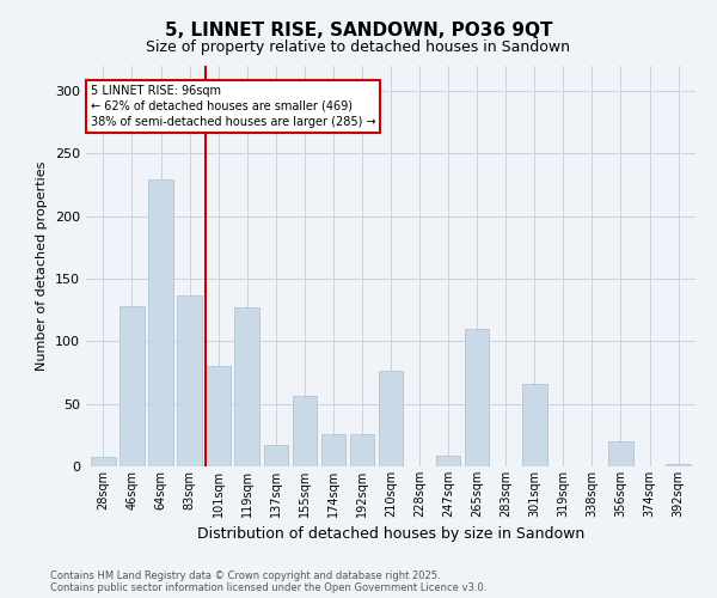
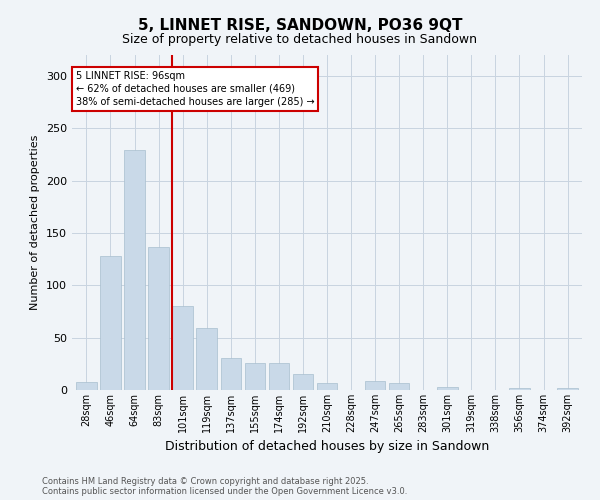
119sqm: 127 -> 59
137sqm: 17 -> 31
155sqm: 56 -> 26
192sqm: 26 -> 15
210sqm: 76 -> 7
265sqm: 110 -> 7
301sqm: 66 -> 3
356sqm: 20 -> 2
